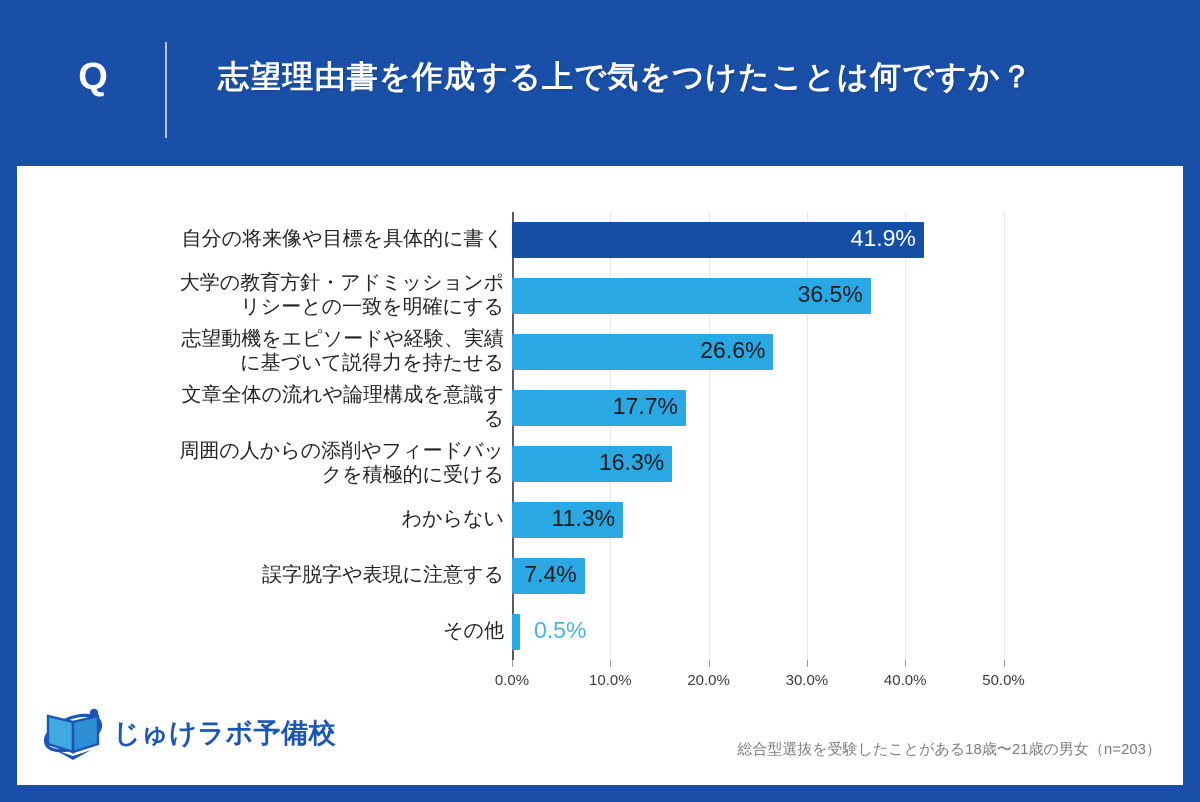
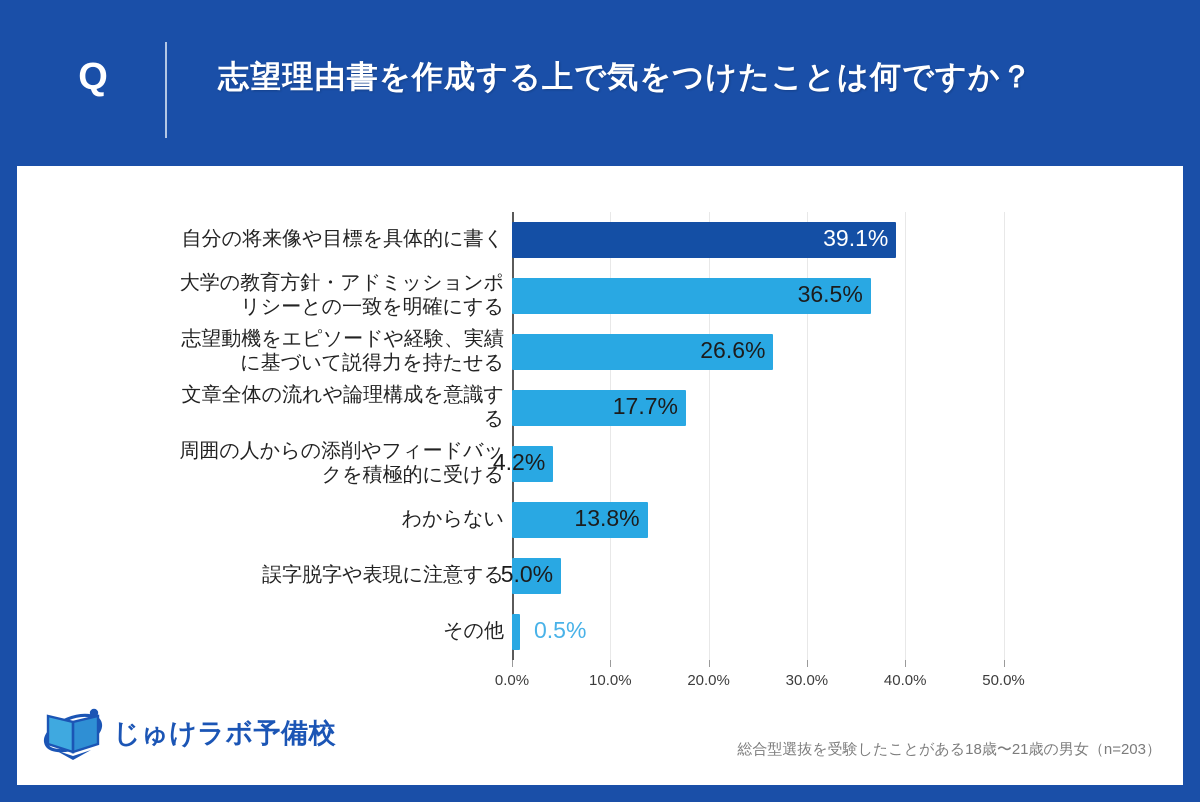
自分の将来像や目標を具体的に書く: 41.9% -> 39.1%
周囲の人からの添削やフィードバッ クを積極的に受ける: 16.3% -> 4.2%
わからない: 11.3% -> 13.8%
誤字脱字や表現に注意する: 7.4% -> 5.0%
